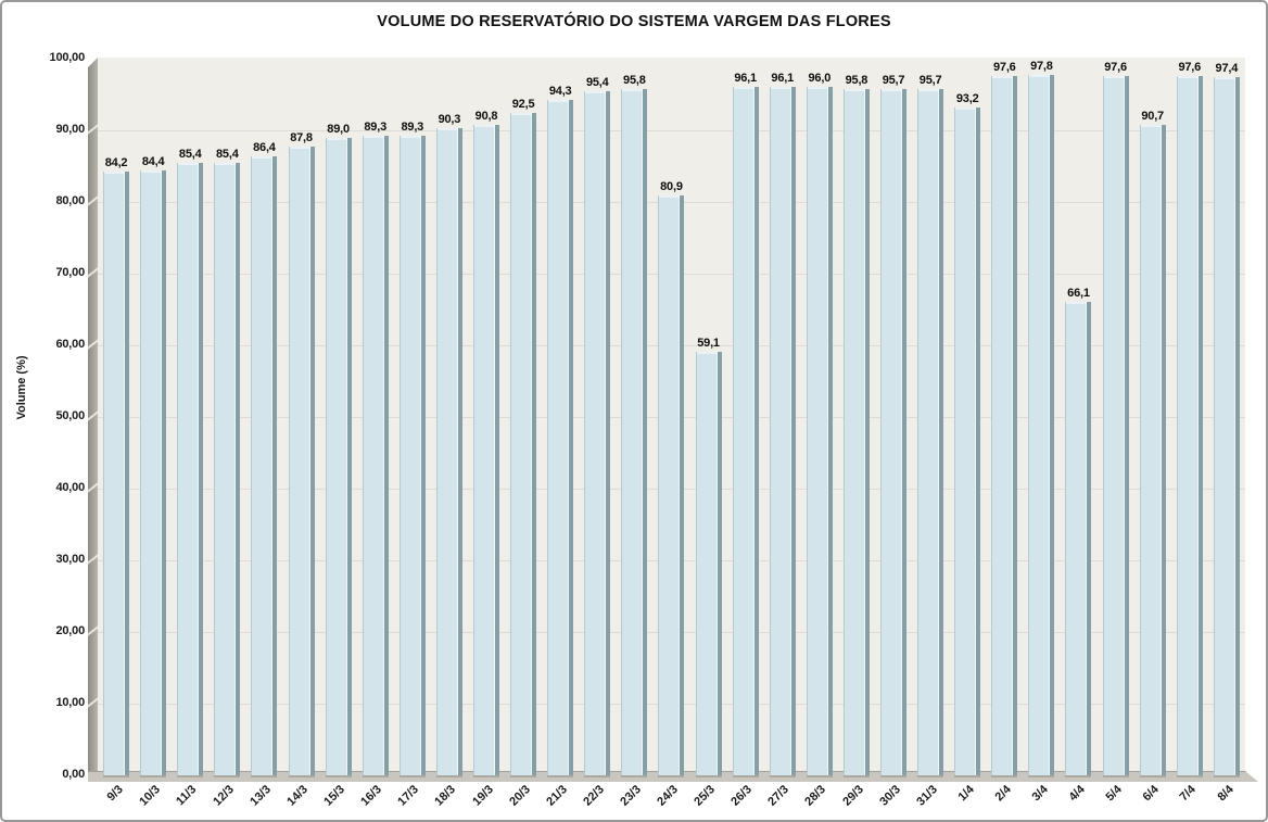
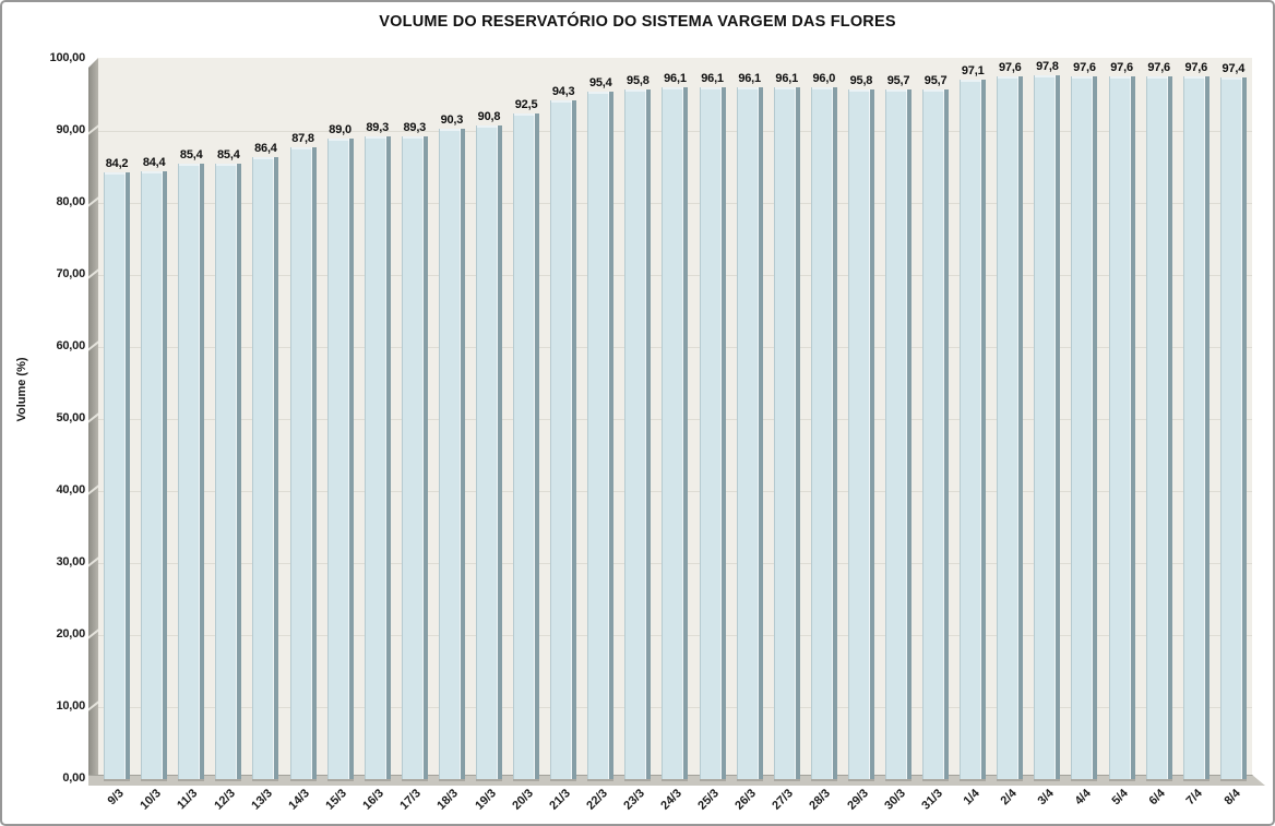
24/3: 80,9 -> 96,1
25/3: 59,1 -> 96,1
1/4: 93,2 -> 97,1
4/4: 66,1 -> 97,6
6/4: 90,7 -> 97,6
